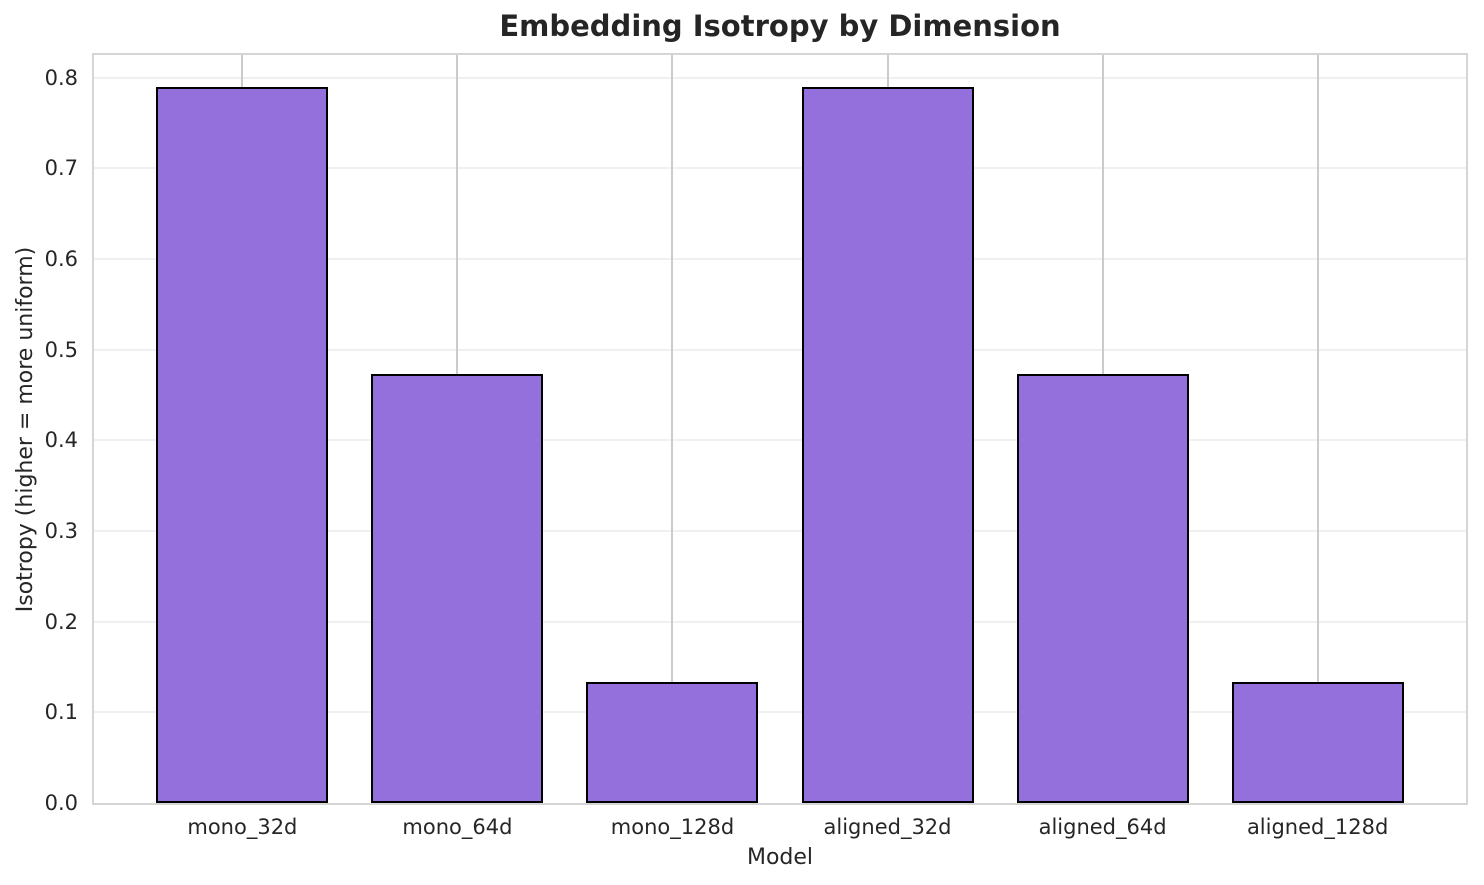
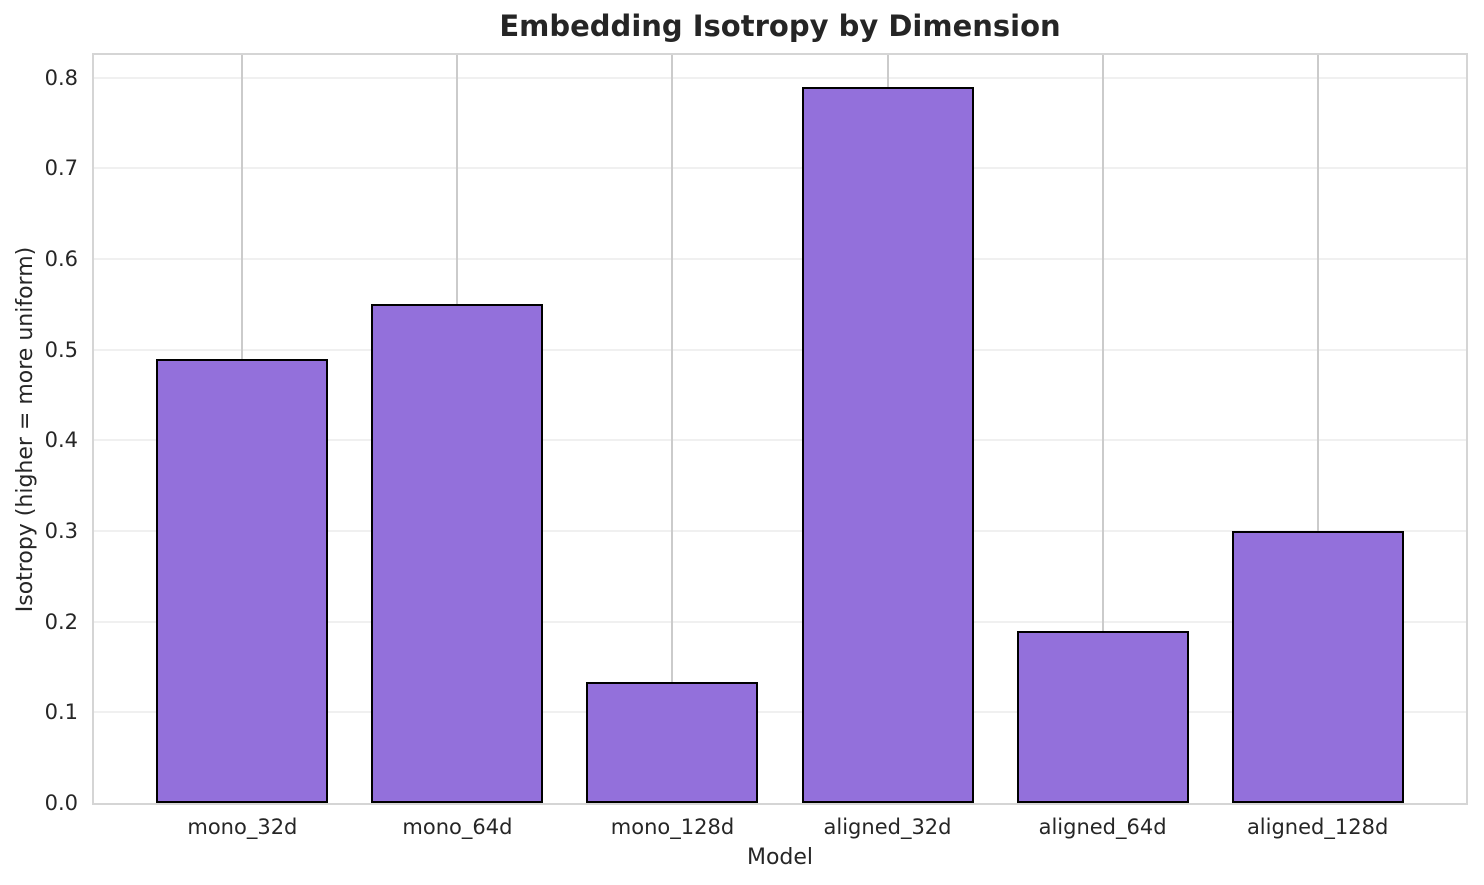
mono_32d: 0.79 -> 0.49
mono_64d: 0.47 -> 0.55
aligned_64d: 0.47 -> 0.19
aligned_128d: 0.13 -> 0.30
